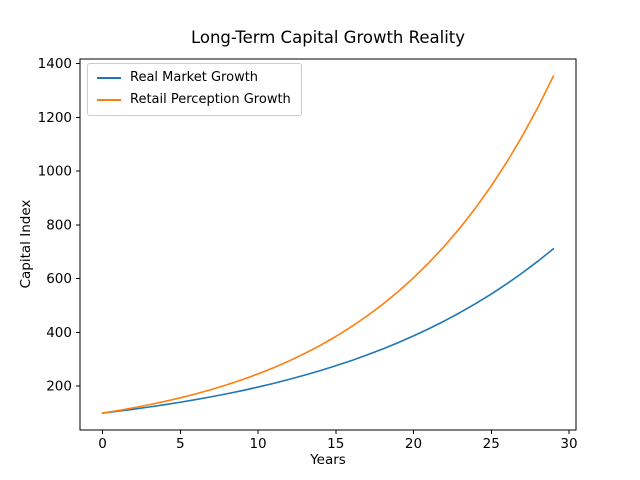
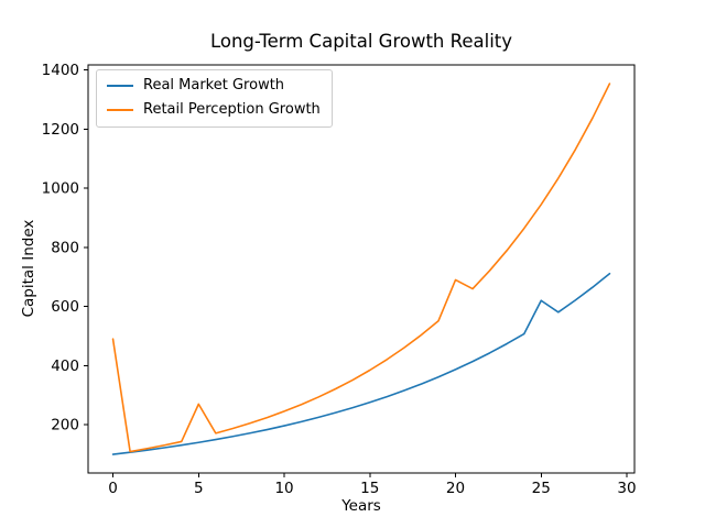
Retail Perception Growth/0: 100 -> 490
Retail Perception Growth/5: 160 -> 270
Retail Perception Growth/20: 600 -> 690
Real Market Growth/25: 540 -> 620
